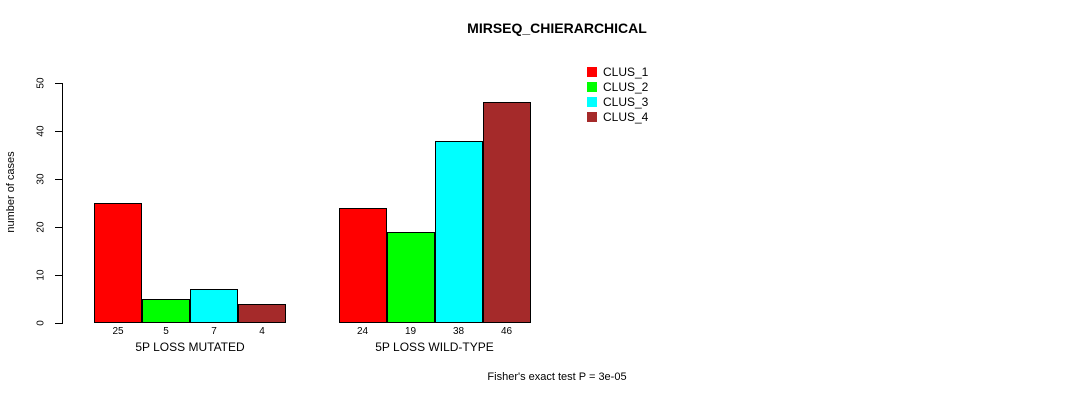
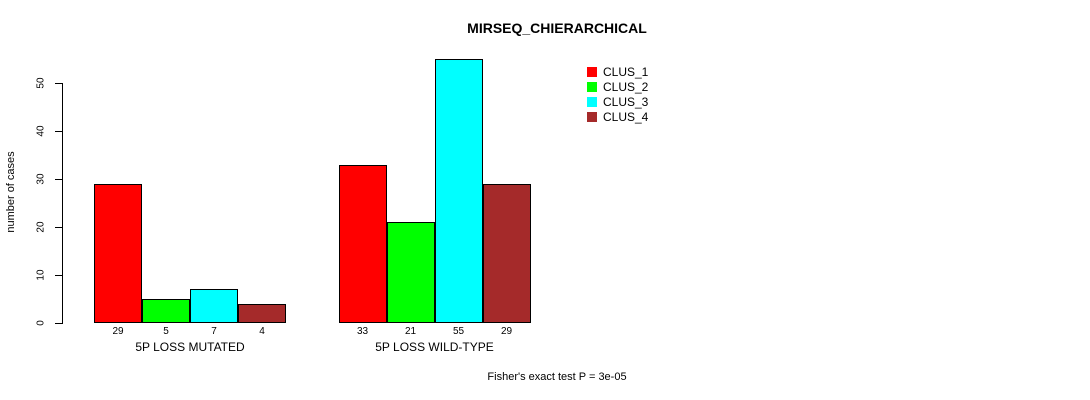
CLUS_1/5P LOSS MUTATED: 25 -> 29
CLUS_1/5P LOSS WILD-TYPE: 24 -> 33
CLUS_2/5P LOSS WILD-TYPE: 19 -> 21
CLUS_3/5P LOSS WILD-TYPE: 38 -> 55
CLUS_4/5P LOSS WILD-TYPE: 46 -> 29
